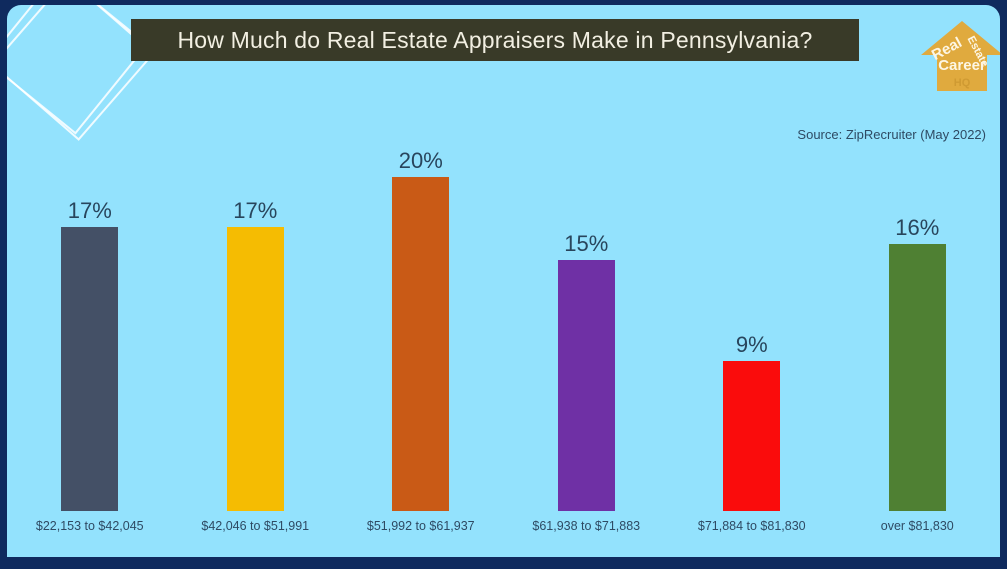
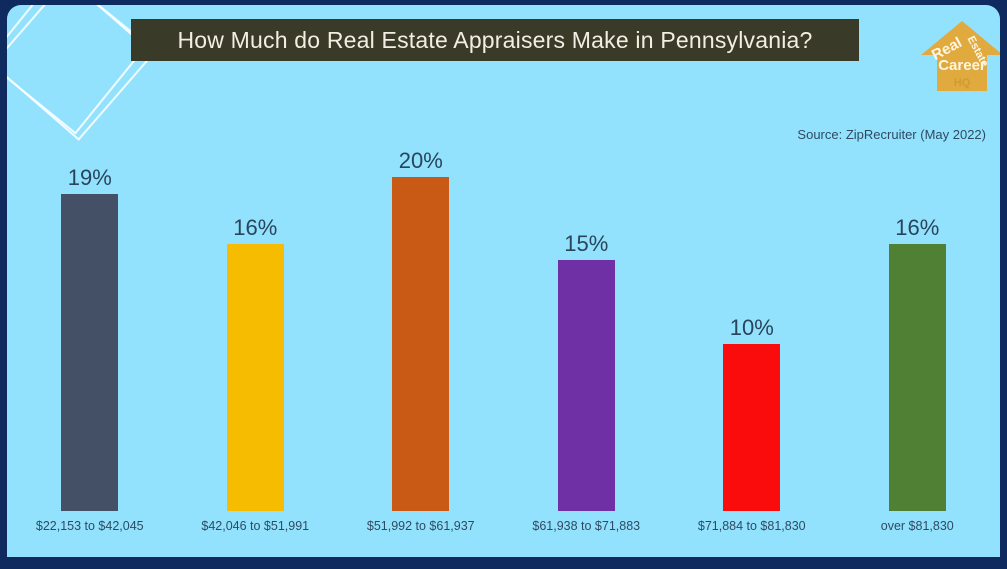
$22,153 to $42,045: 17% -> 19%
$42,046 to $51,991: 17% -> 16%
$71,884 to $81,830: 9% -> 10%
